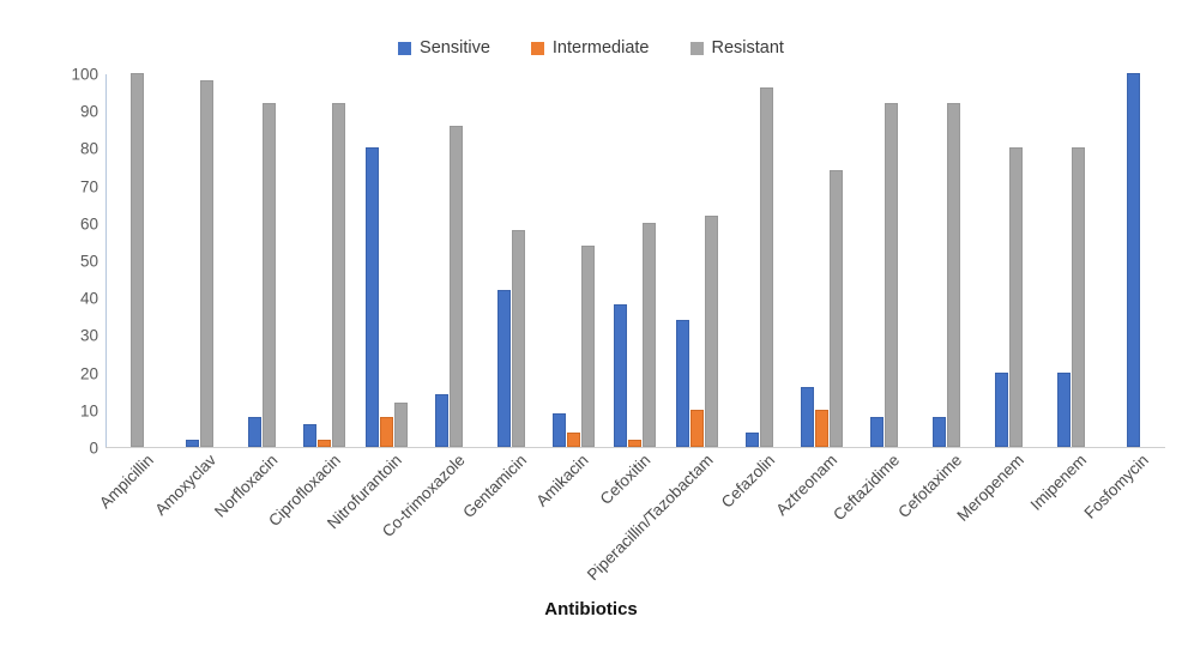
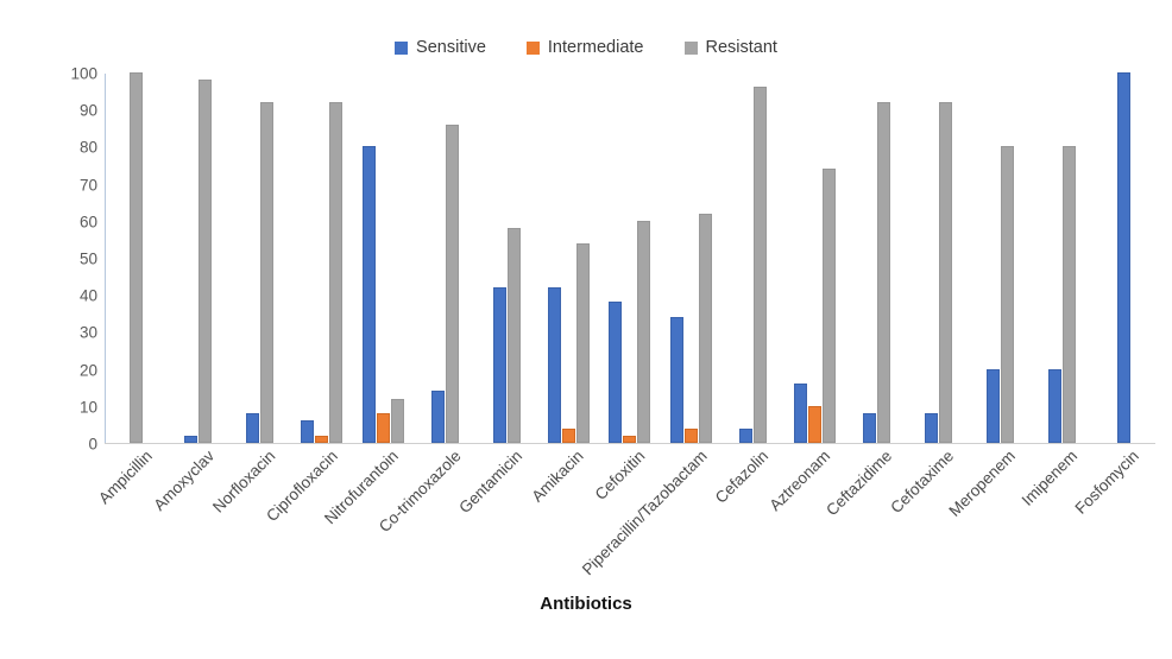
Sensitive/Amikacin: 9 -> 42
Intermediate/Piperacillin/Tazobactam: 10 -> 4
